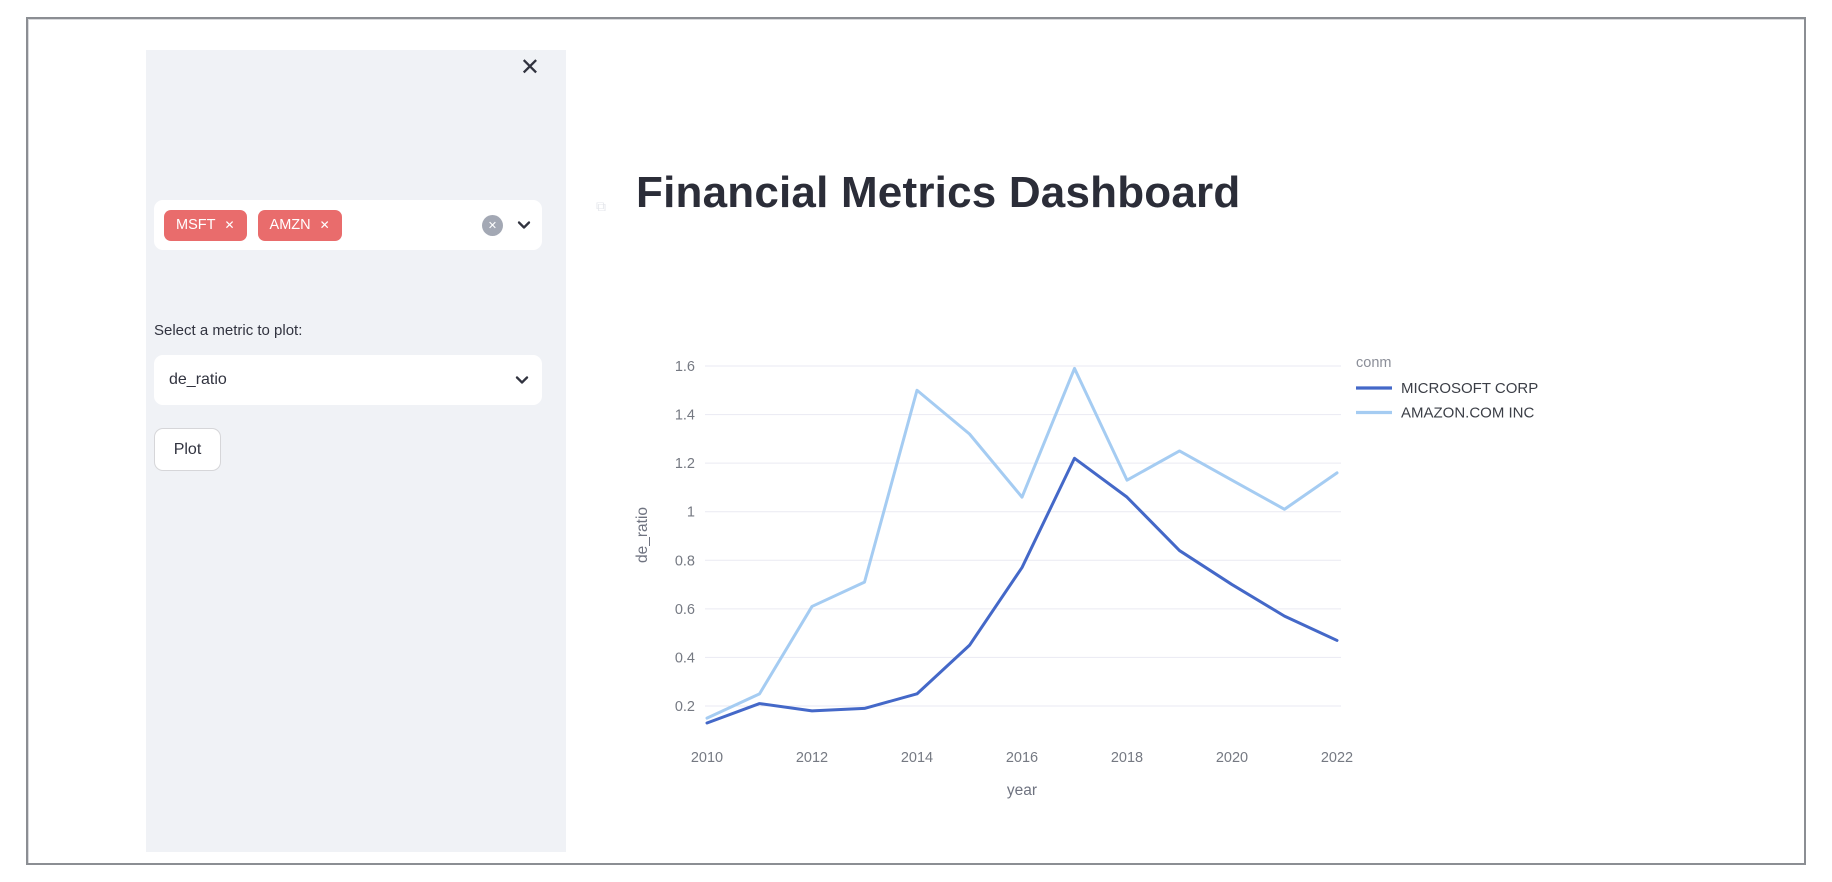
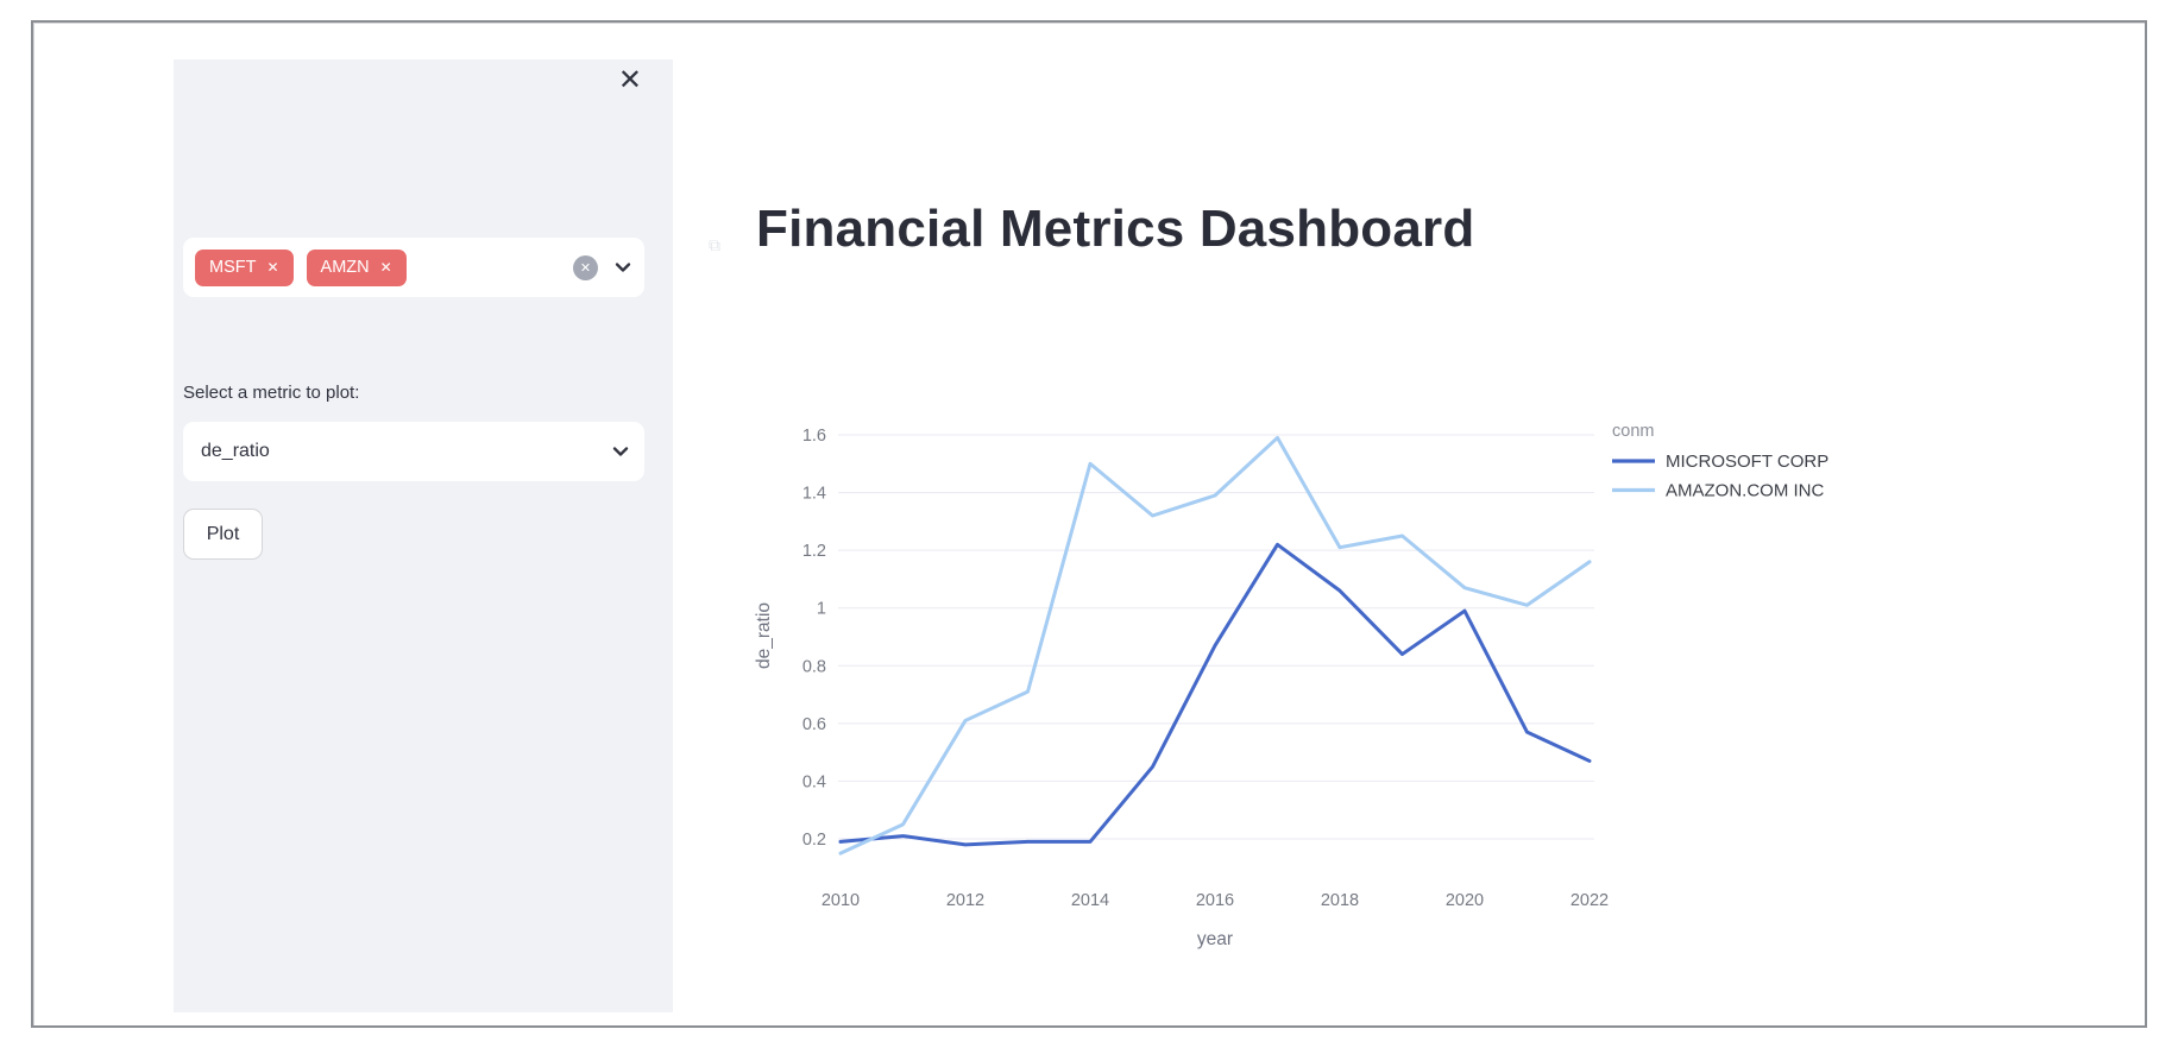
MICROSOFT CORP/2010: 0.13 -> 0.19
MICROSOFT CORP/2014: 0.25 -> 0.19
MICROSOFT CORP/2016: 0.77 -> 0.87
AMAZON.COM INC/2016: 1.06 -> 1.39
AMAZON.COM INC/2018: 1.13 -> 1.21
MICROSOFT CORP/2020: 0.70 -> 0.99
AMAZON.COM INC/2020: 1.13 -> 1.07
